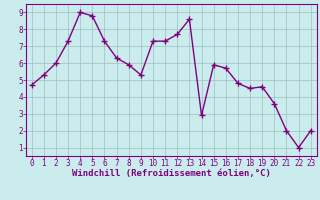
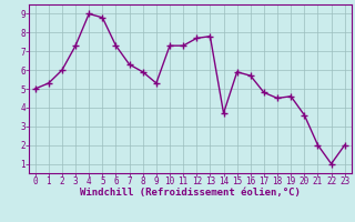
0: 4.7 -> 5.0
13: 8.6 -> 7.8
14: 2.9 -> 3.7
